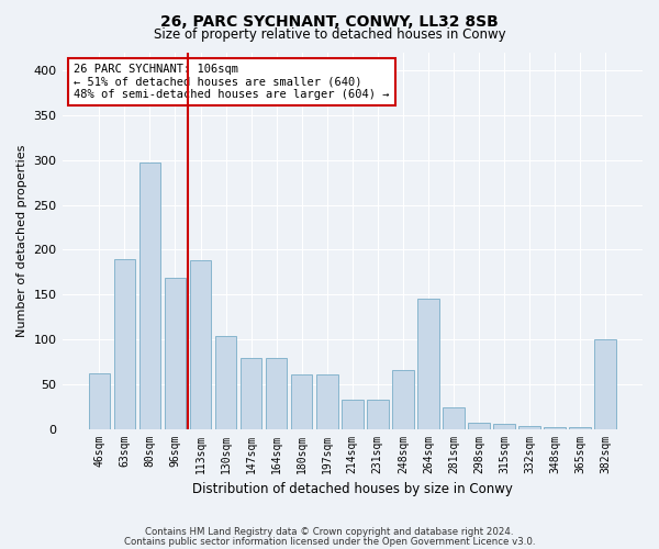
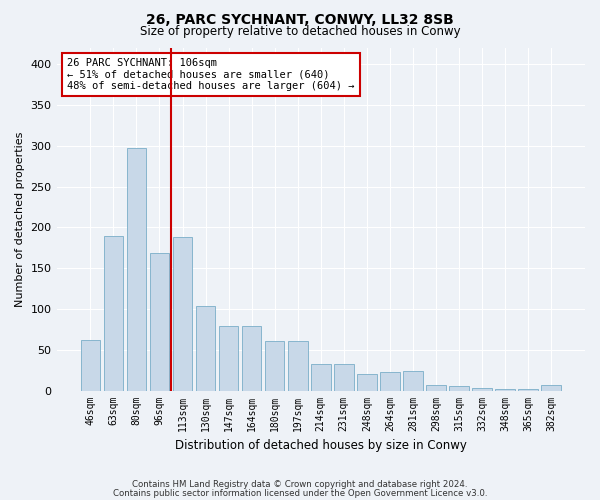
248sqm: 66 -> 21
264sqm: 146 -> 23
382sqm: 100 -> 7
